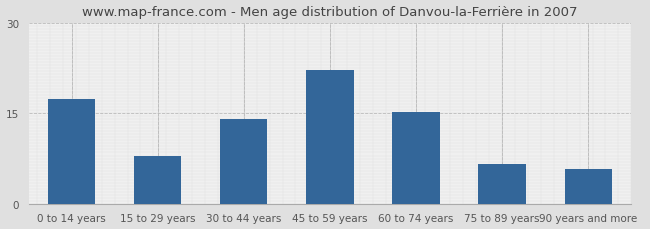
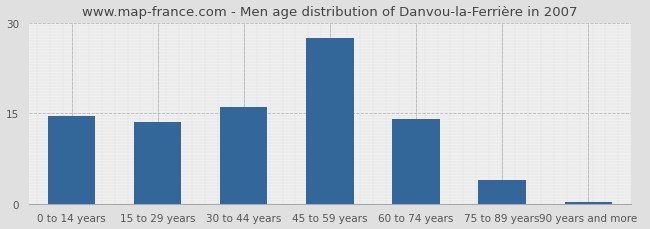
0 to 14 years: 17.4 -> 14.5
15 to 29 years: 8.0 -> 13.5
30 to 44 years: 14.0 -> 16.0
45 to 59 years: 22.2 -> 27.5
60 to 74 years: 15.2 -> 14.0
75 to 89 years: 6.6 -> 4.0
90 years and more: 5.8 -> 0.3
